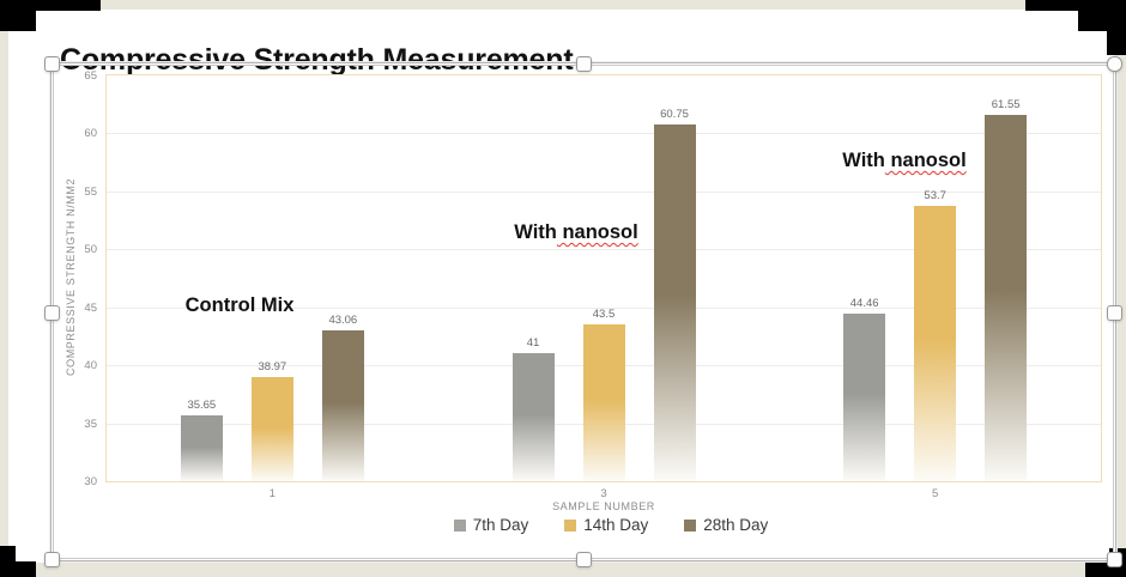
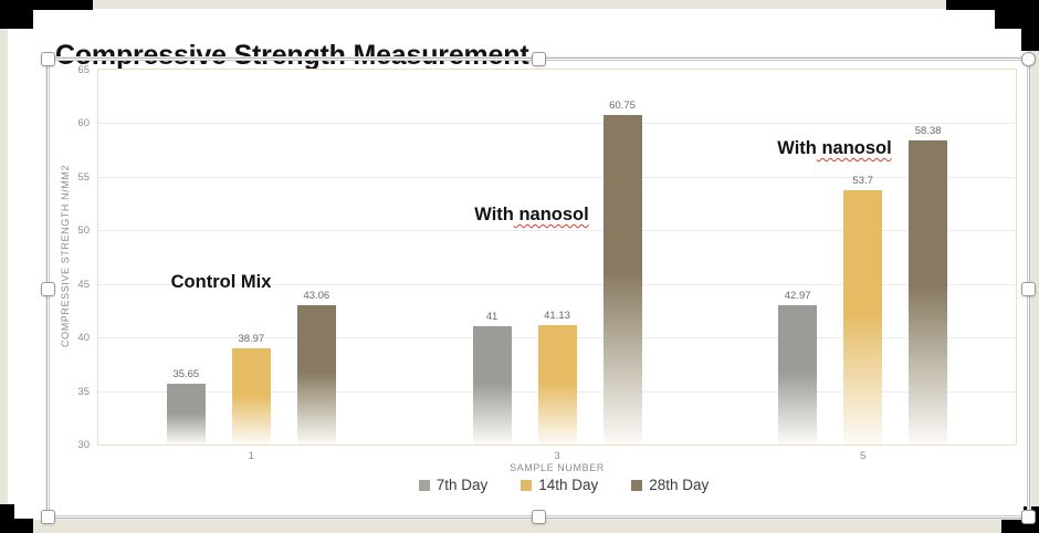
14th Day/3: 43.5 -> 41.13
7th Day/5: 44.46 -> 42.97
28th Day/5: 61.55 -> 58.38
